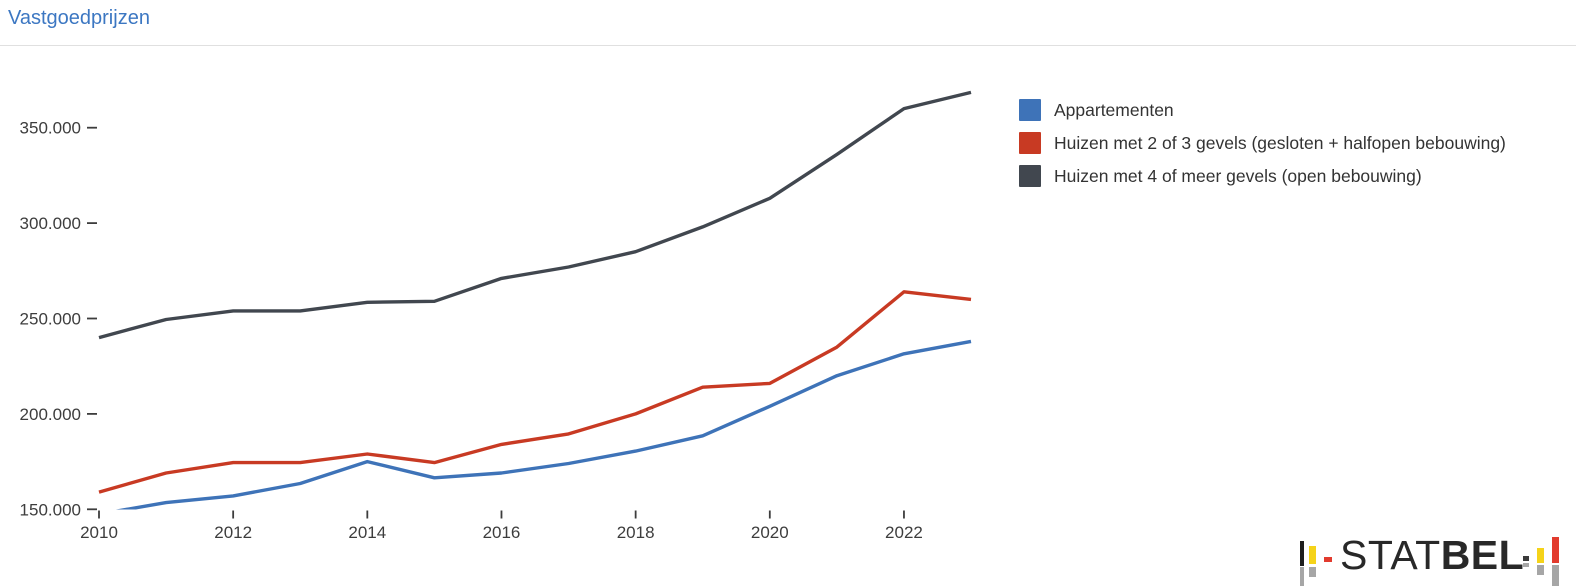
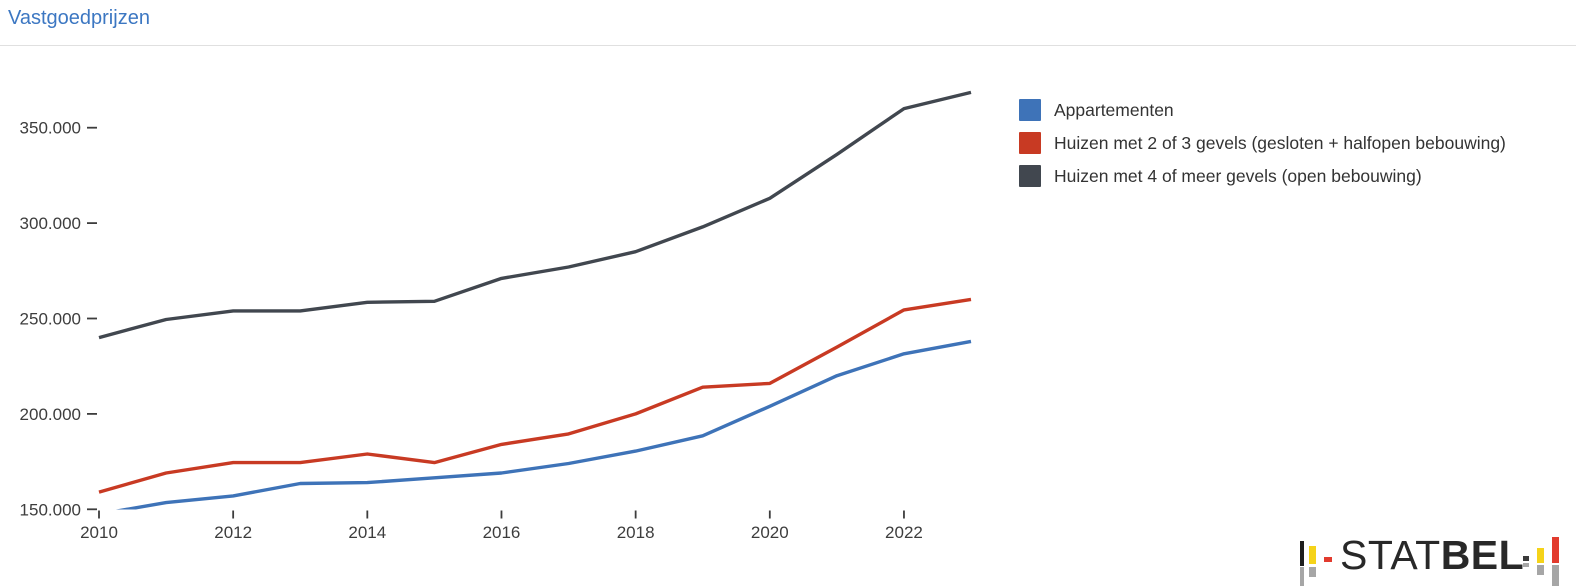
Appartementen/2014: 175000 -> 164000
Huizen met 2 of 3 gevels (gesloten + halfopen bebouwing)/2022: 264000 -> 254000
